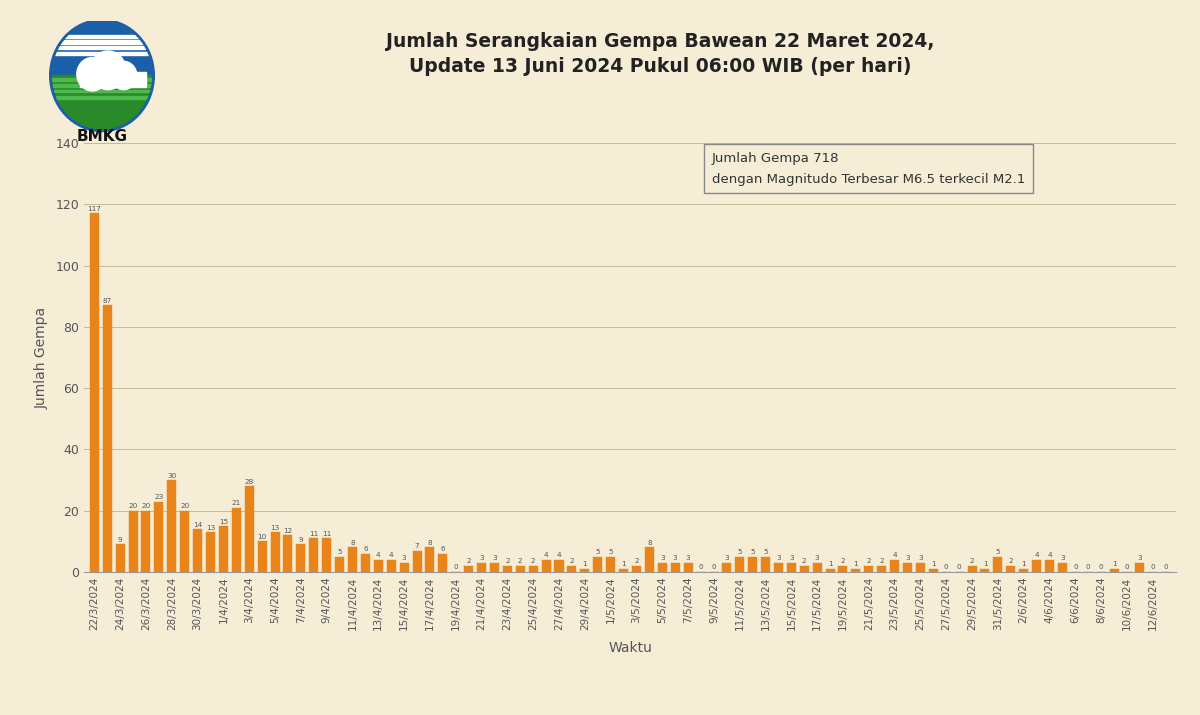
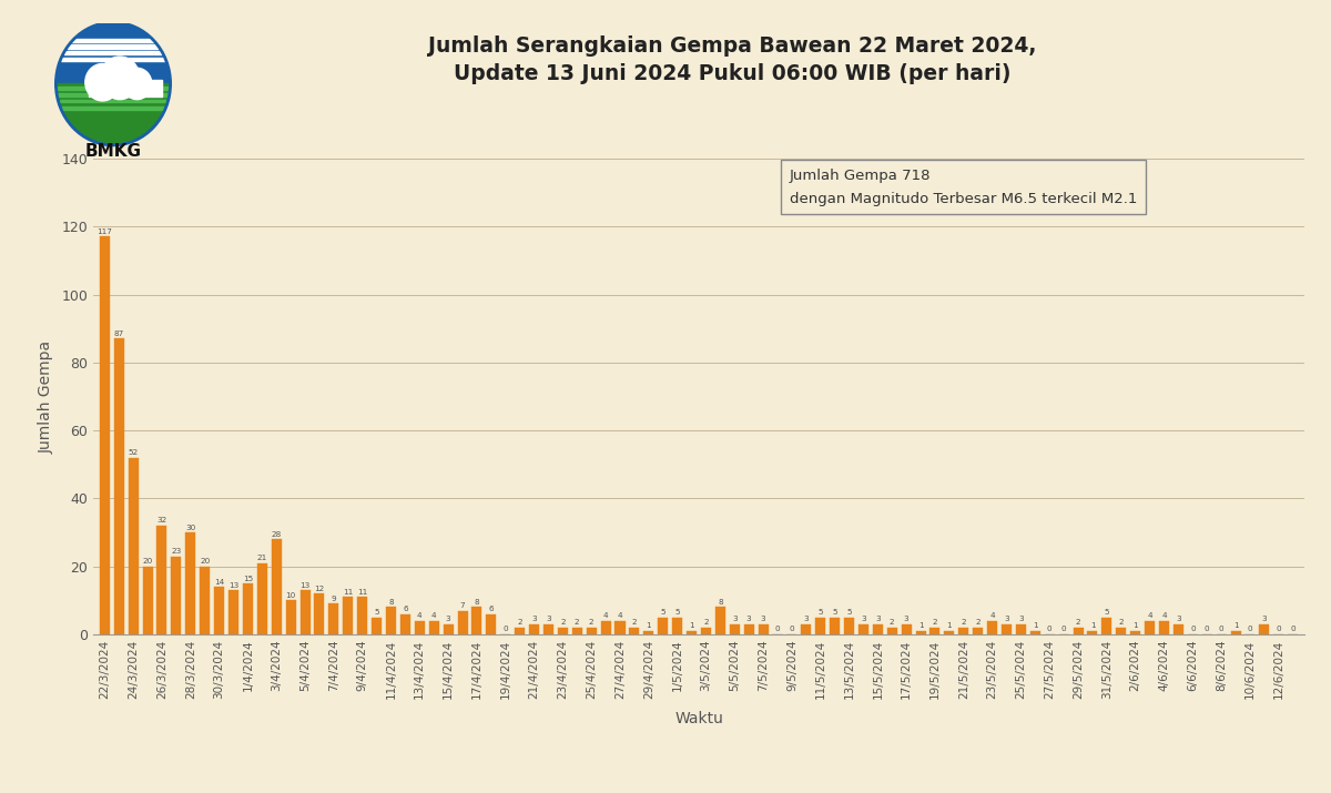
24/3/2024: 9 -> 52
26/3/2024: 20 -> 32
